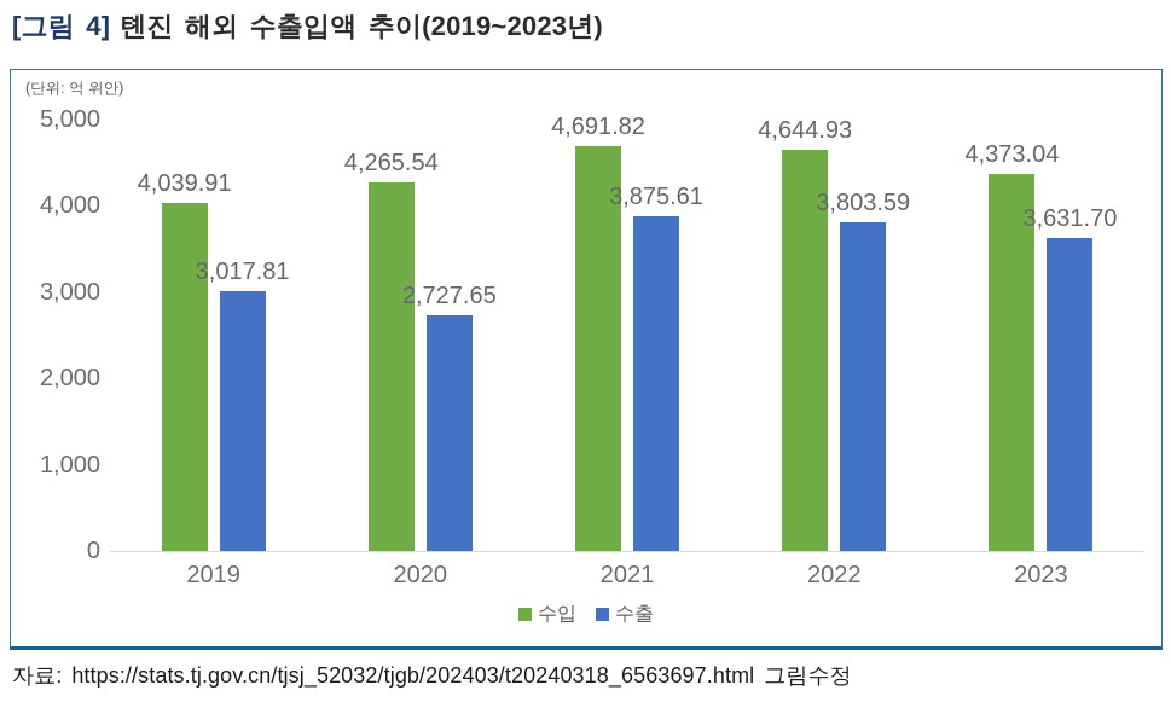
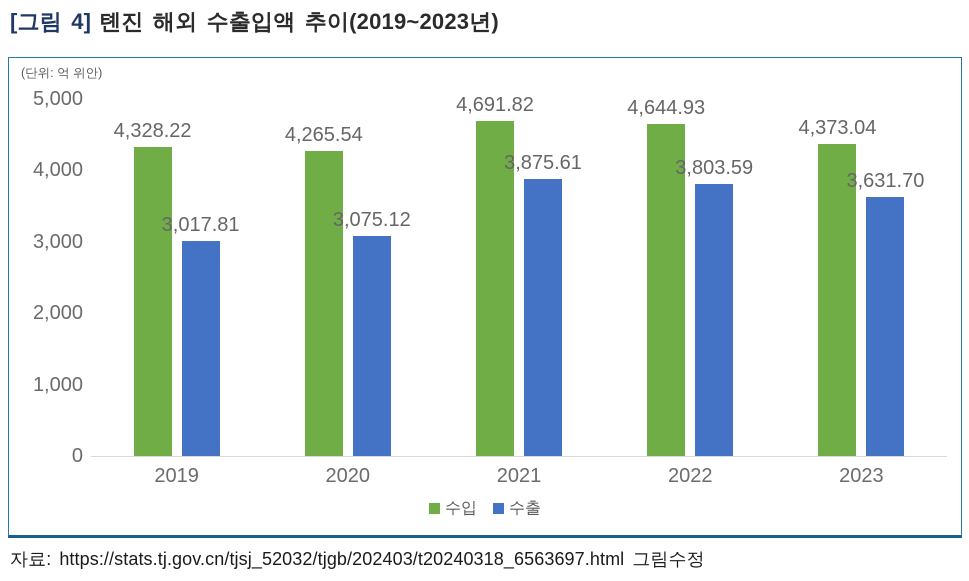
수입/2019: 4,039.91 -> 4,328.22
수출/2020: 2,727.65 -> 3,075.12
